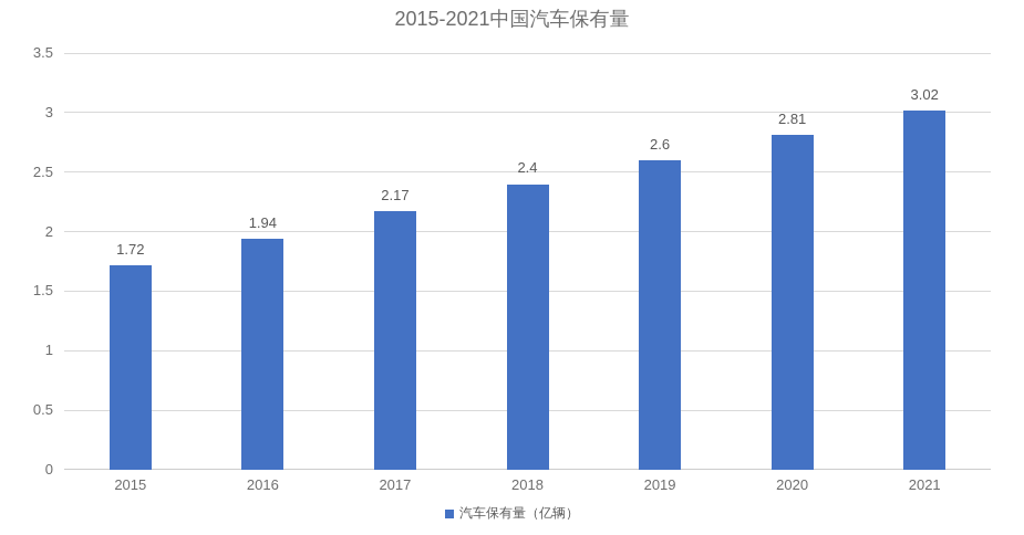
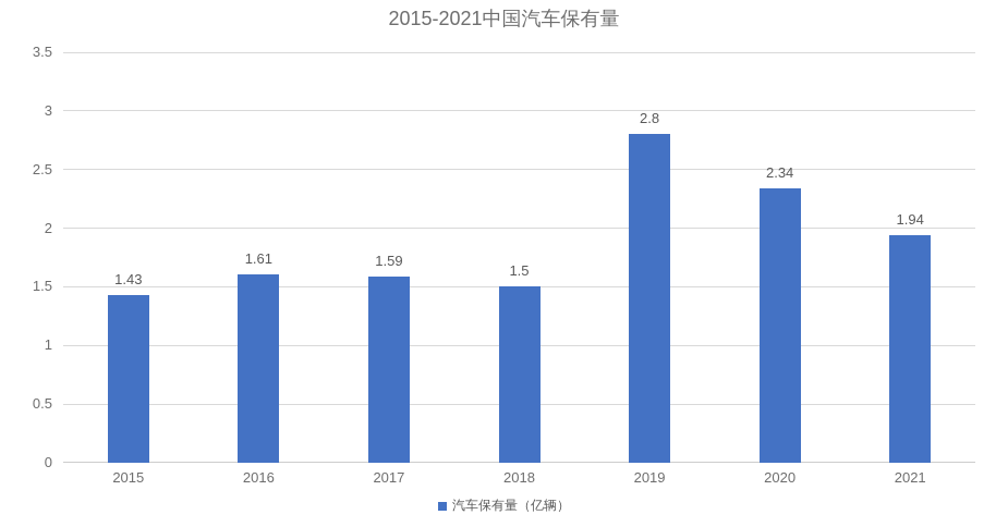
2015: 1.72 -> 1.43
2016: 1.94 -> 1.61
2017: 2.17 -> 1.59
2018: 2.4 -> 1.5
2019: 2.6 -> 2.8
2020: 2.81 -> 2.34
2021: 3.02 -> 1.94
